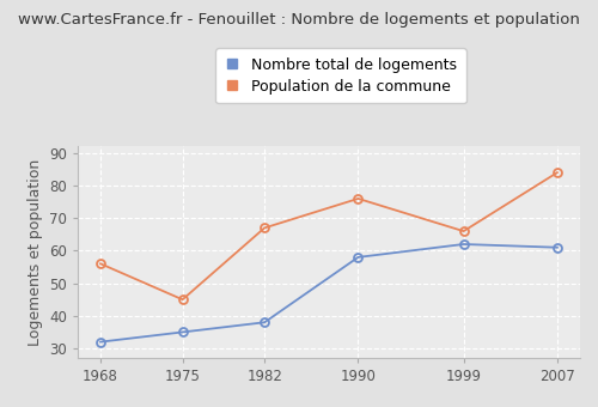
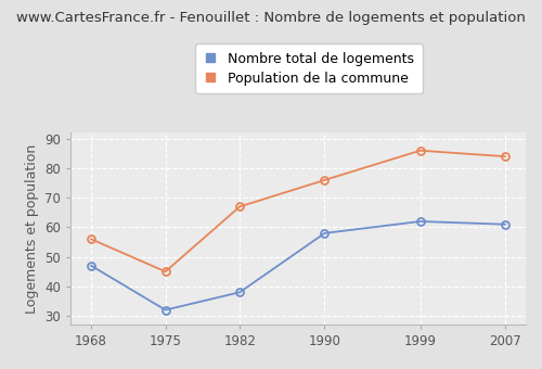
Nombre total de logements/1968: 32 -> 47
Nombre total de logements/1975: 35 -> 32
Population de la commune/1999: 66 -> 86
